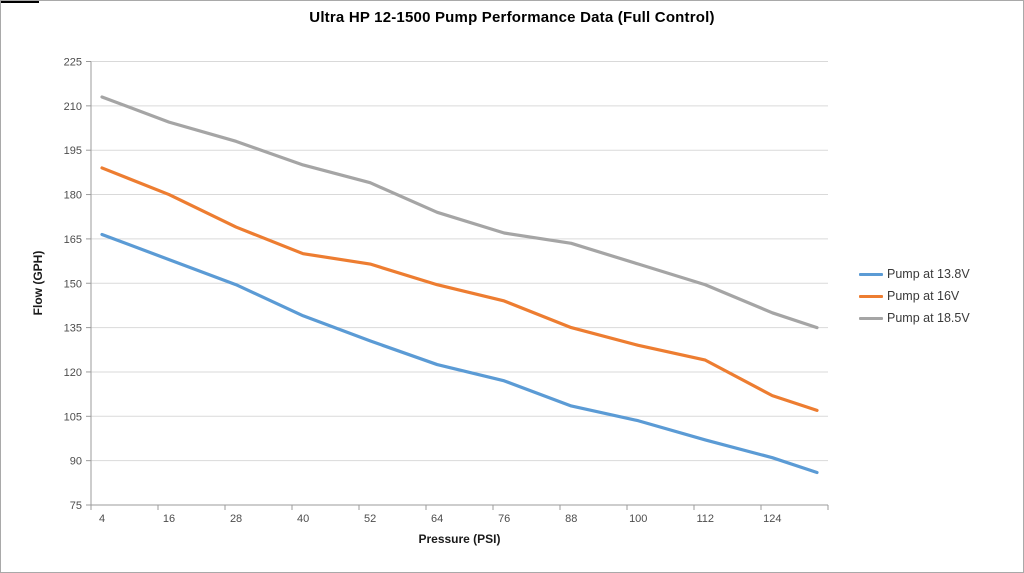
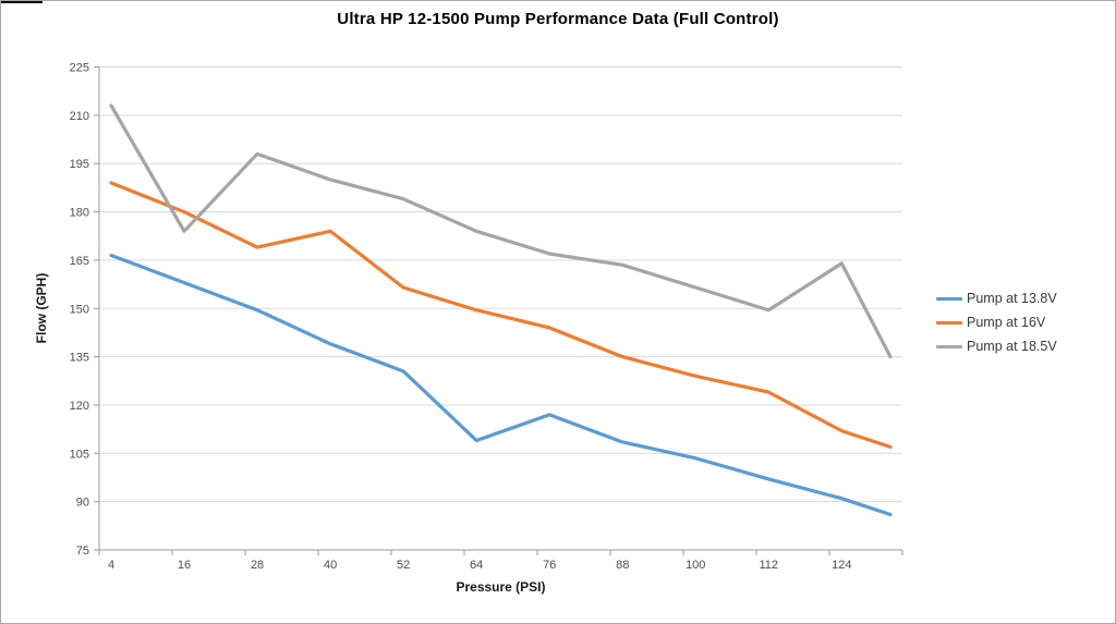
Pump at 18.5V/16: 204 -> 174
Pump at 16V/40: 160 -> 174
Pump at 13.8V/64: 122 -> 109
Pump at 18.5V/124: 140 -> 164
